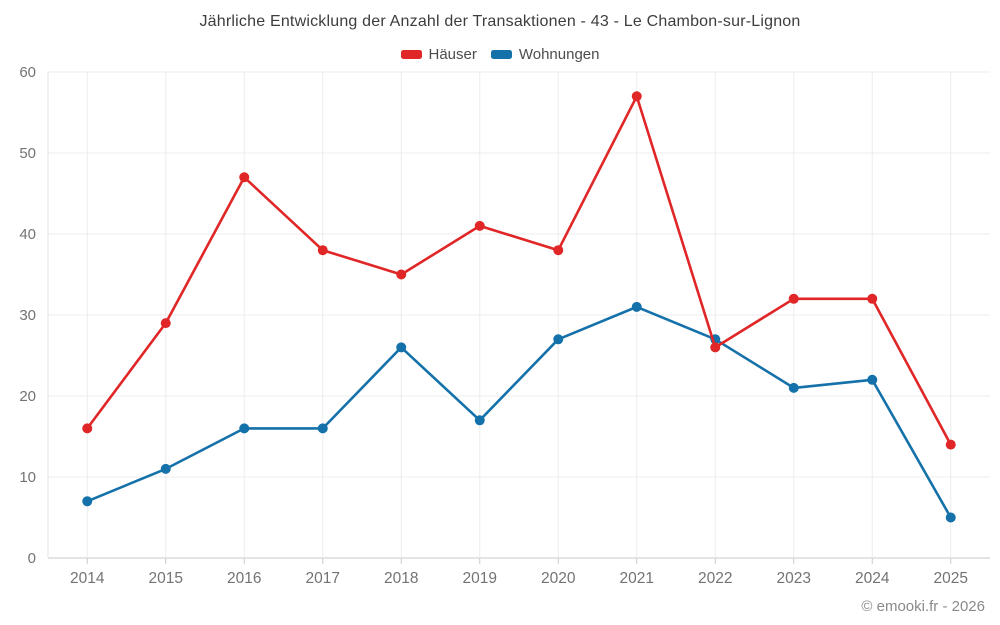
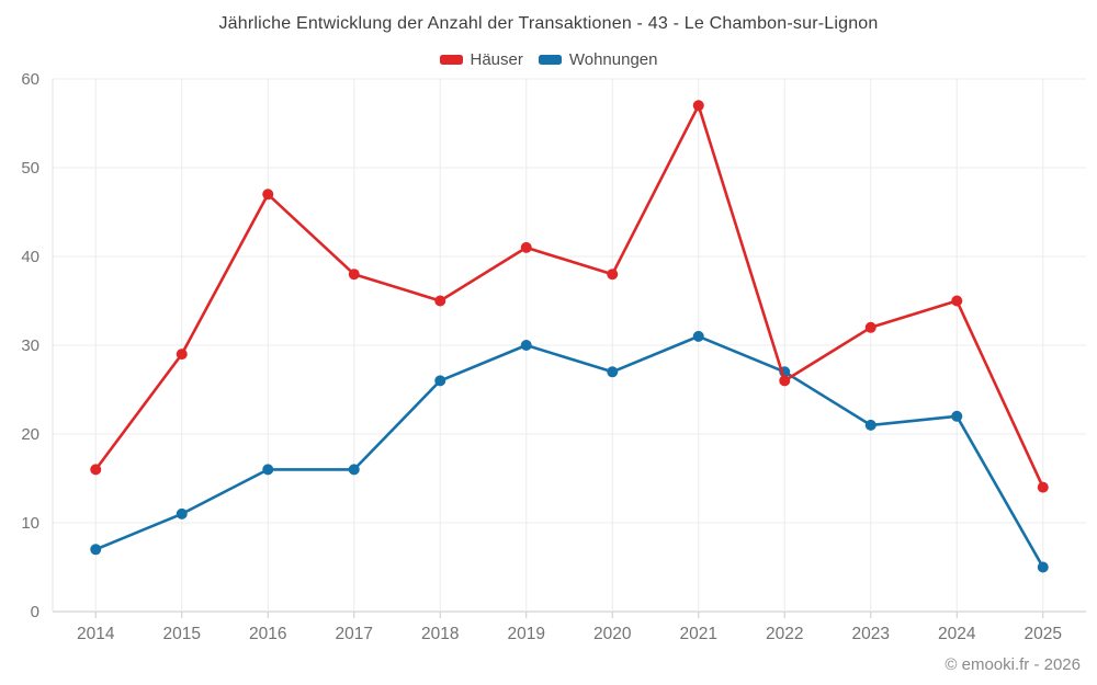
Wohnungen/2019: 17 -> 30
Häuser/2024: 32 -> 35
